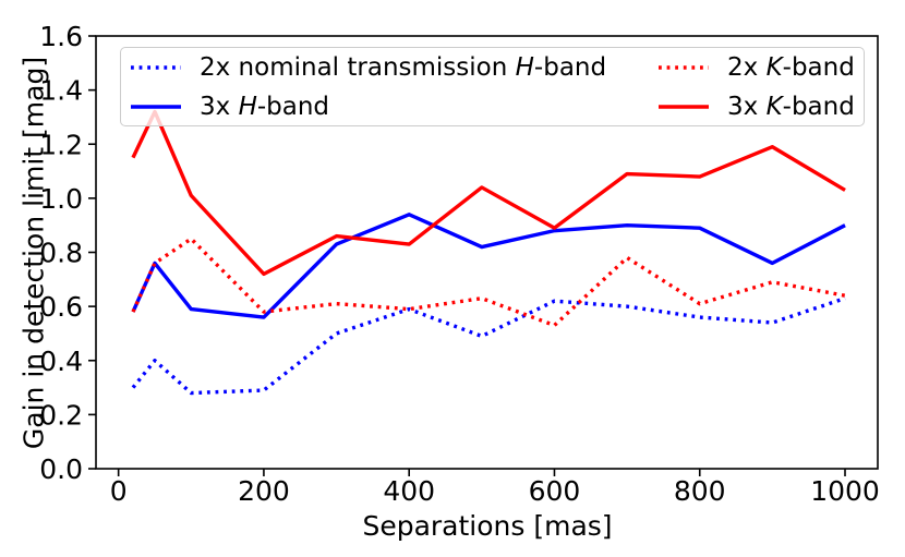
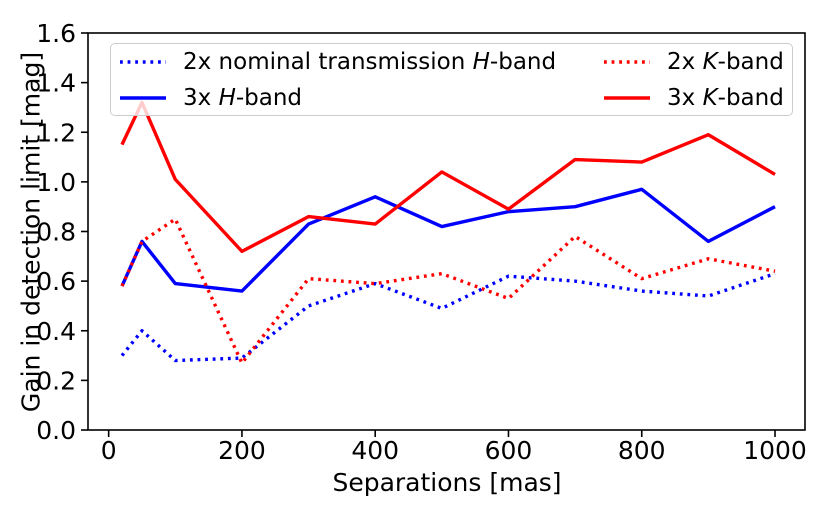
2x K-band/200: 0.58 -> 0.27
3x H-band/800: 0.89 -> 0.97
